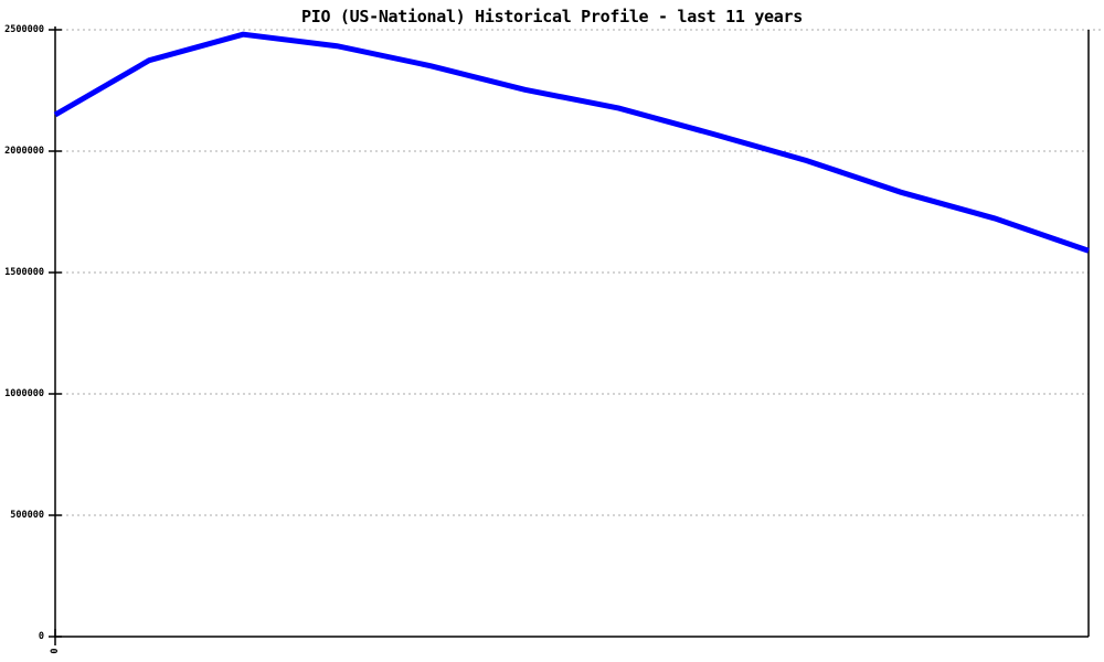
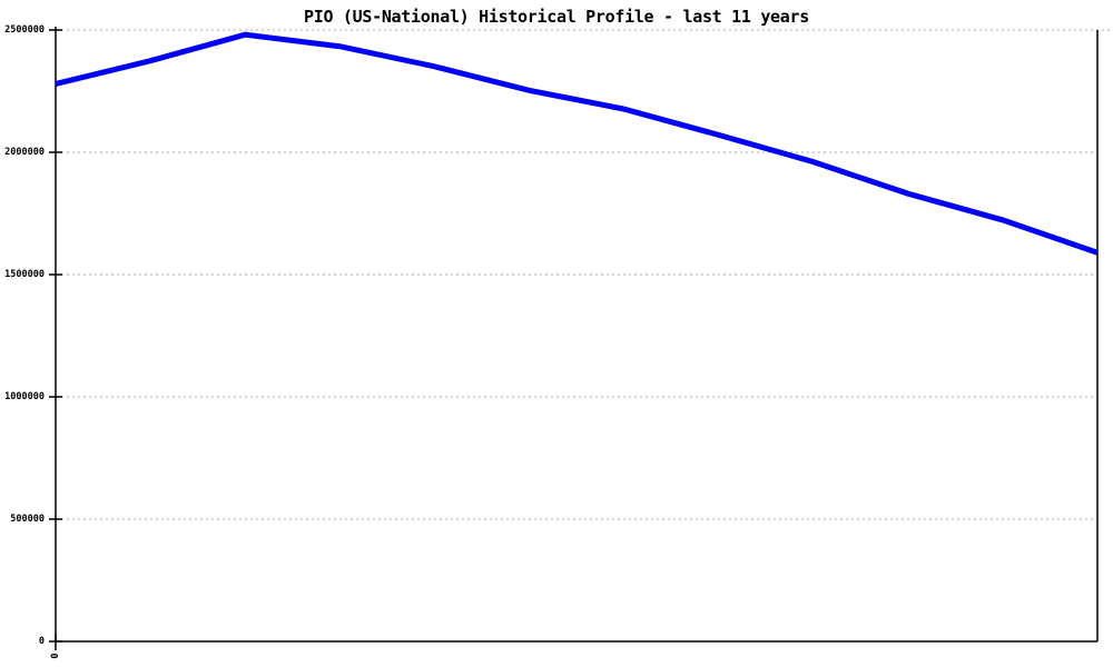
0: 2150000 -> 2280000
